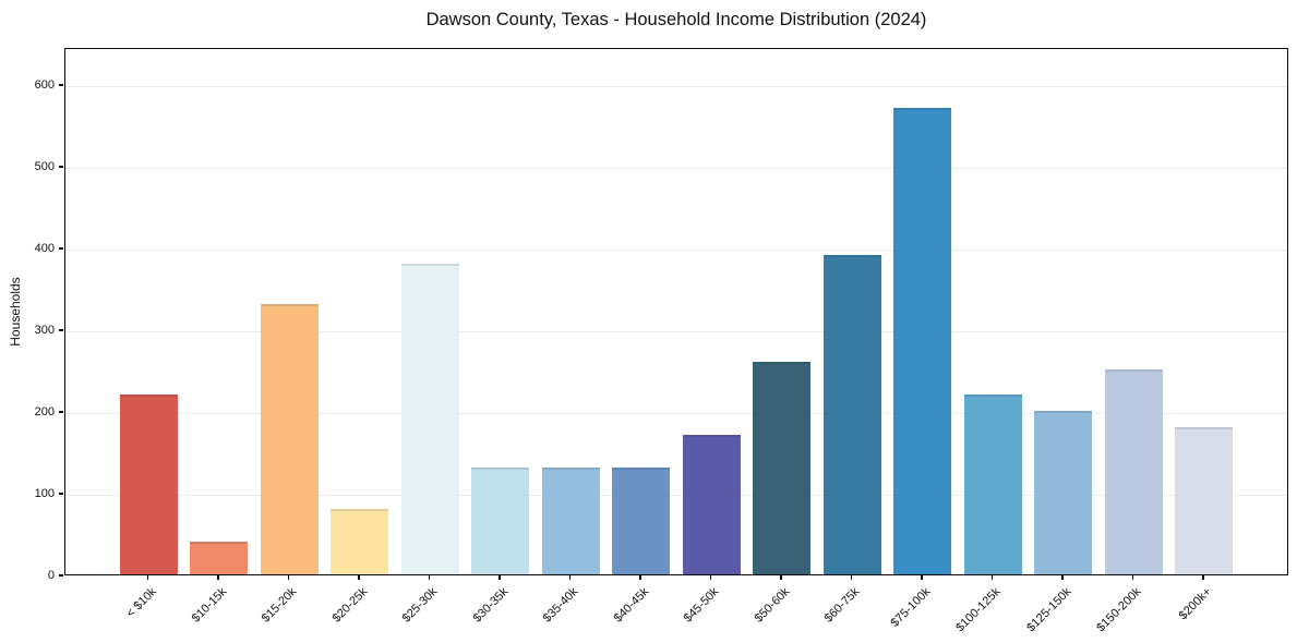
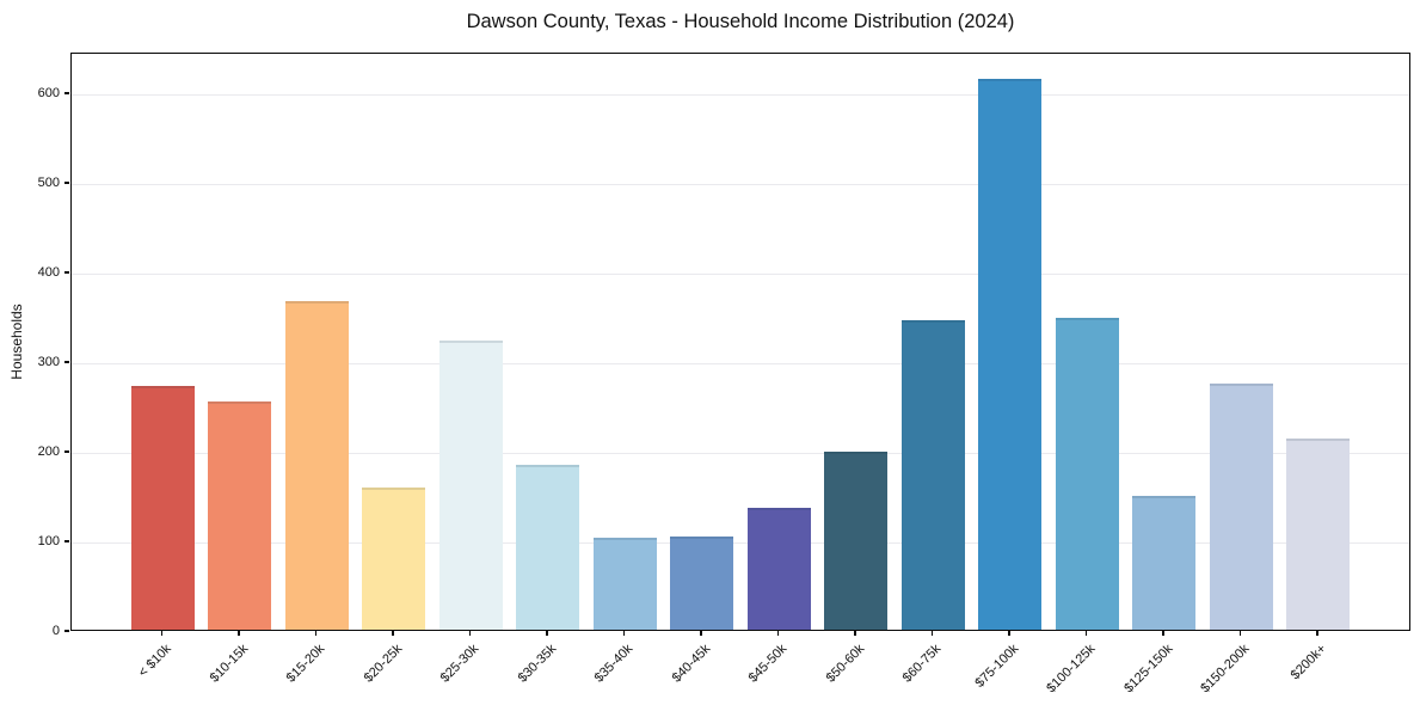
< $10k: 220 -> 270
$10-15k: 40 -> 250
$15-20k: 330 -> 370
$20-25k: 80 -> 160
$25-30k: 380 -> 320
$30-35k: 130 -> 180
$35-40k: 130 -> 100
$40-45k: 130 -> 100
$45-50k: 170 -> 140
$50-60k: 260 -> 200
$60-75k: 390 -> 340
$75-100k: 570 -> 610
$100-125k: 220 -> 350
$125-150k: 200 -> 150
$150-200k: 250 -> 270
$200k+: 180 -> 210
